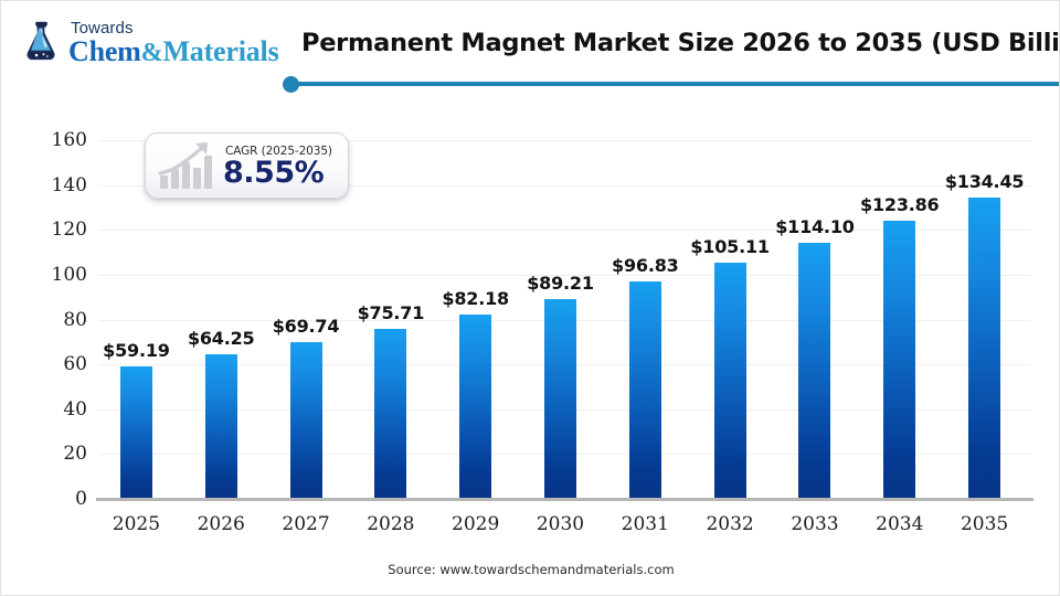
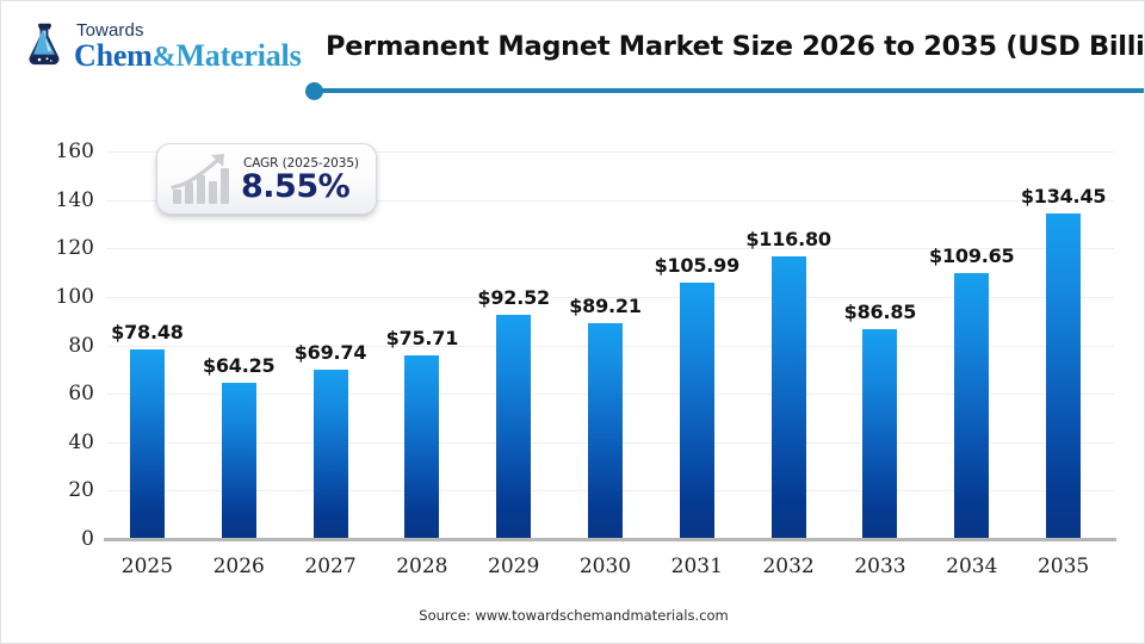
2025: $59.19 -> $78.48
2029: $82.18 -> $92.52
2031: $96.83 -> $105.99
2032: $105.11 -> $116.80
2033: $114.10 -> $86.85
2034: $123.86 -> $109.65
